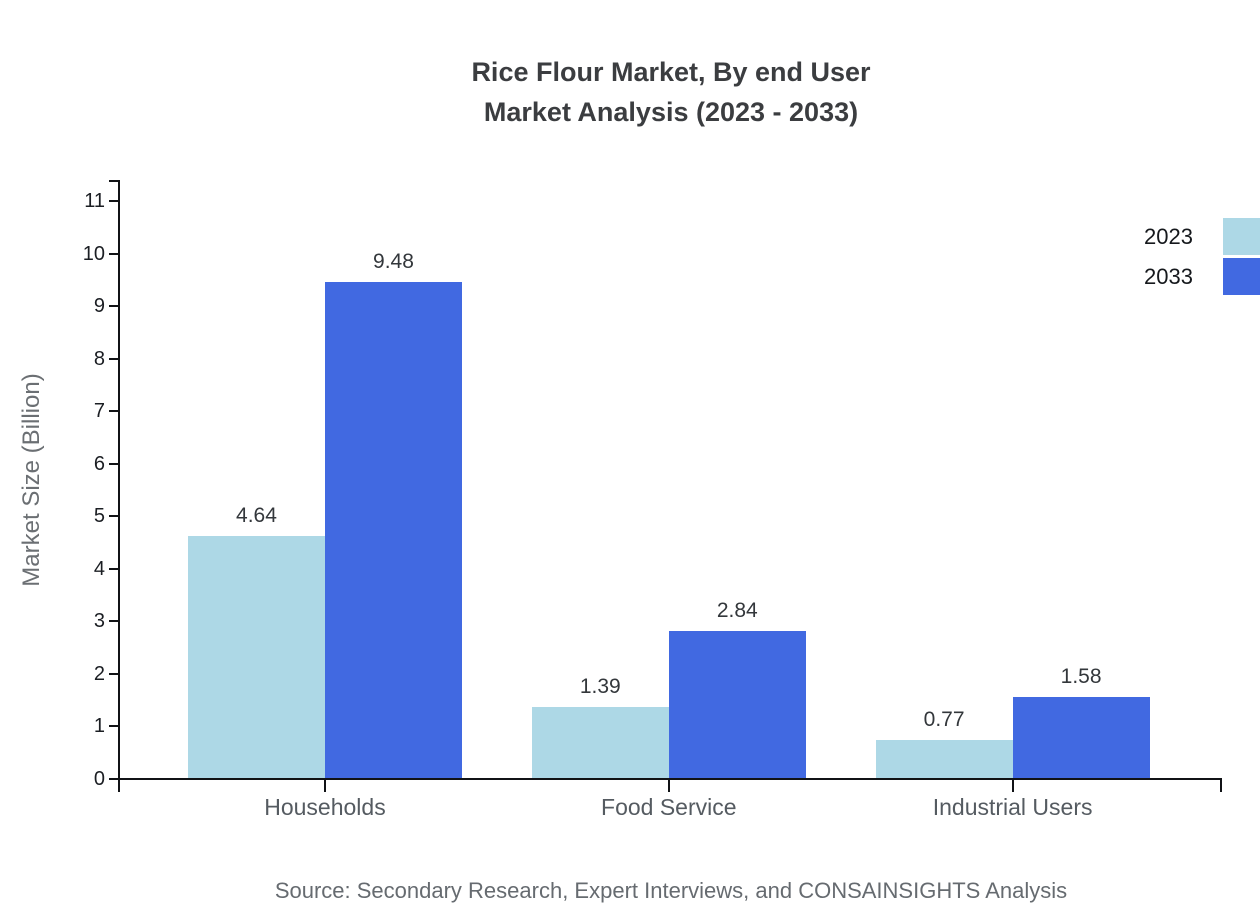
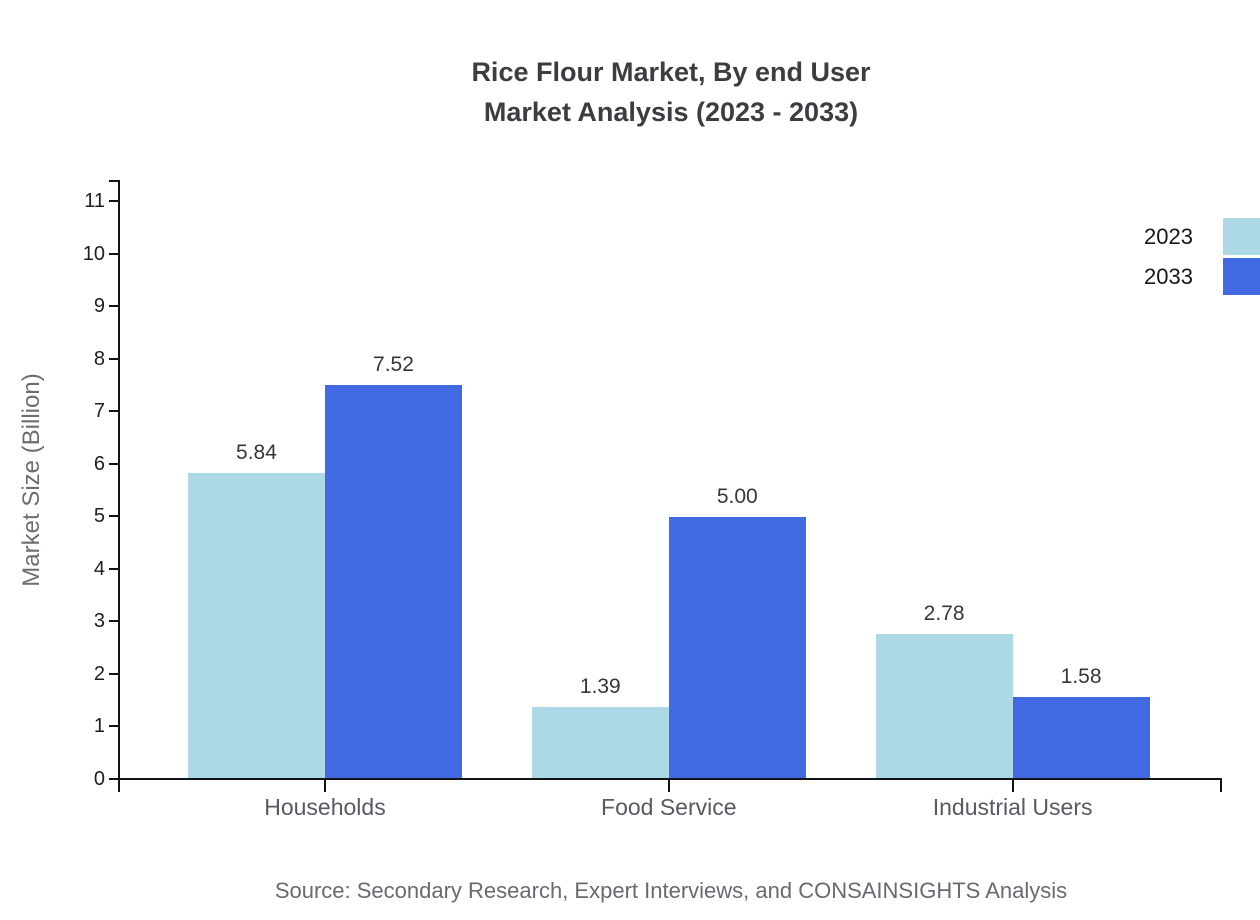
2023/Households: 4.64 -> 5.84
2033/Households: 9.48 -> 7.52
2033/Food Service: 2.84 -> 5.00
2023/Industrial Users: 0.77 -> 2.78
